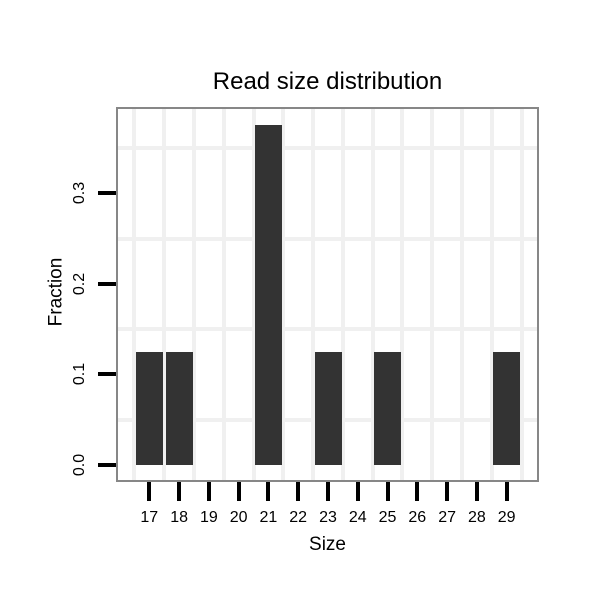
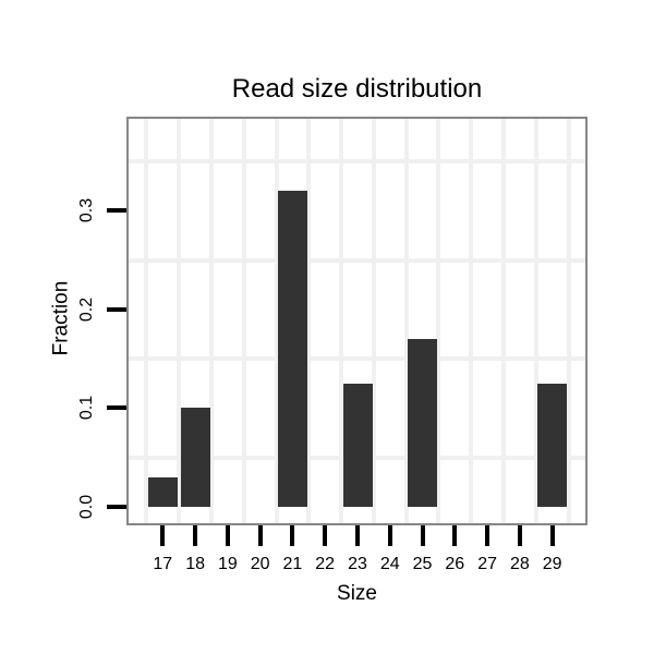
17: 0.12 -> 0.03
18: 0.12 -> 0.10
21: 0.38 -> 0.32
25: 0.12 -> 0.17
